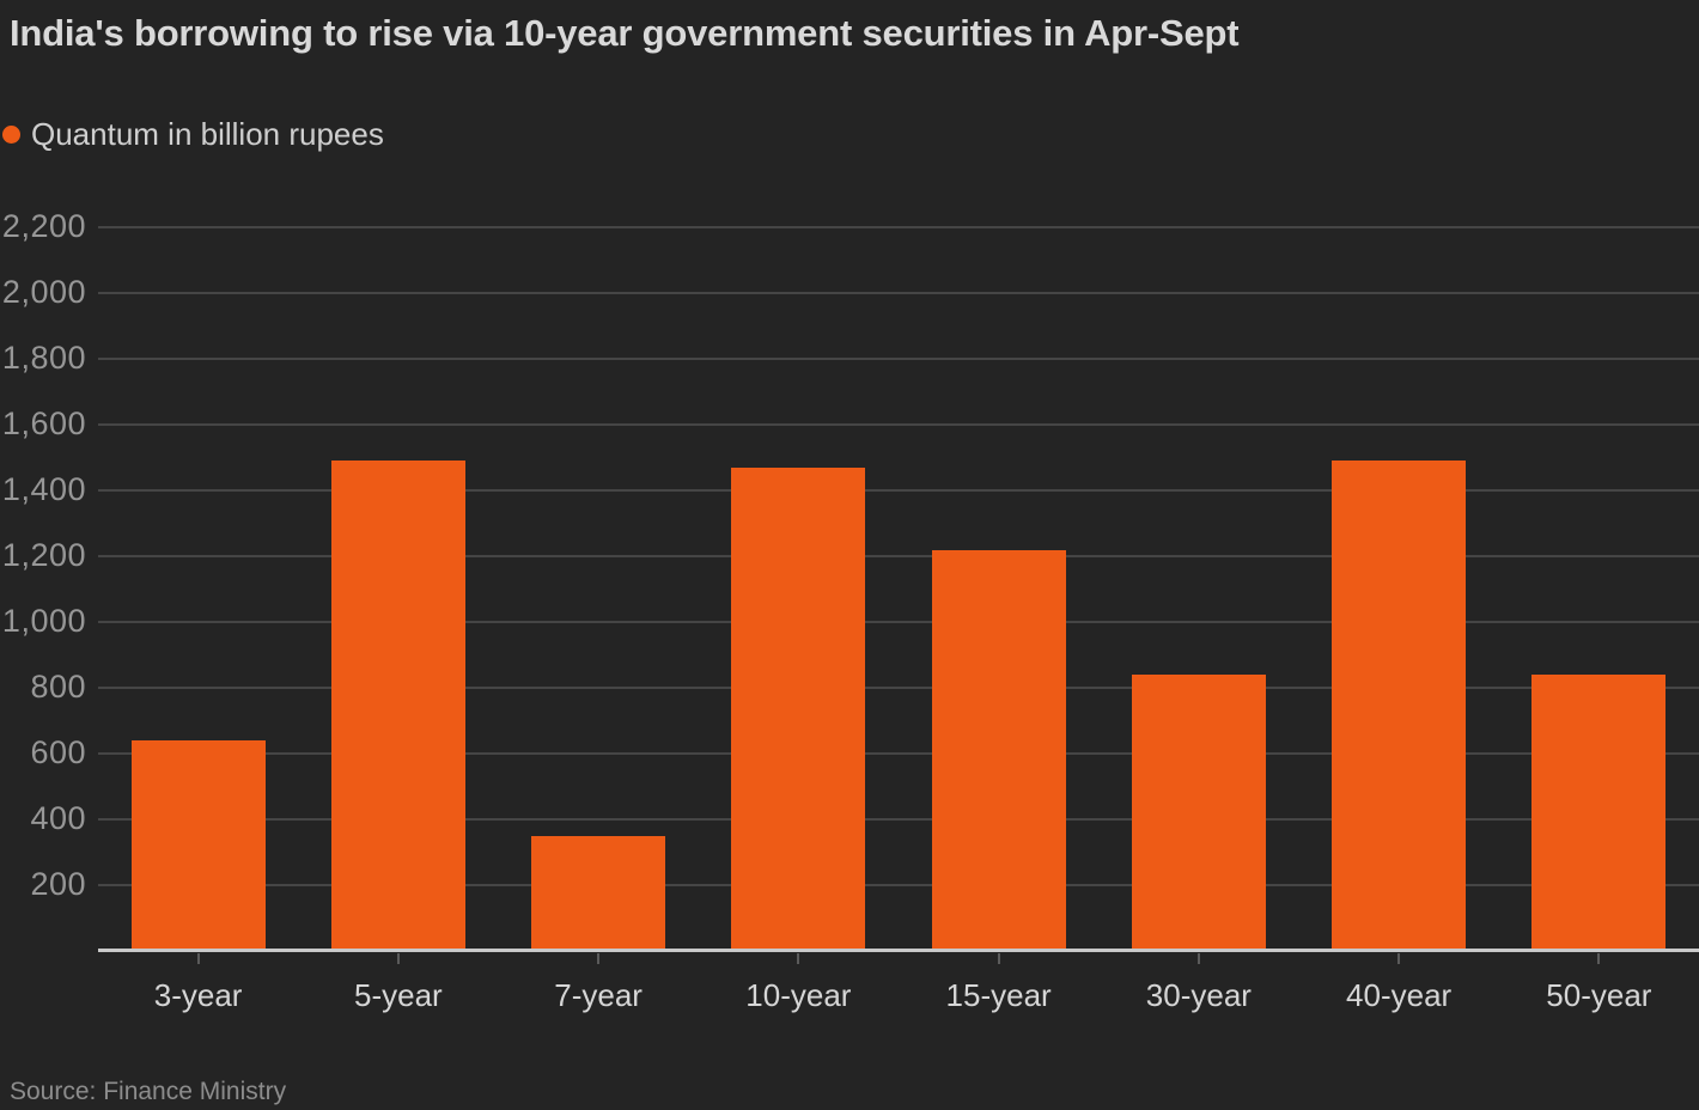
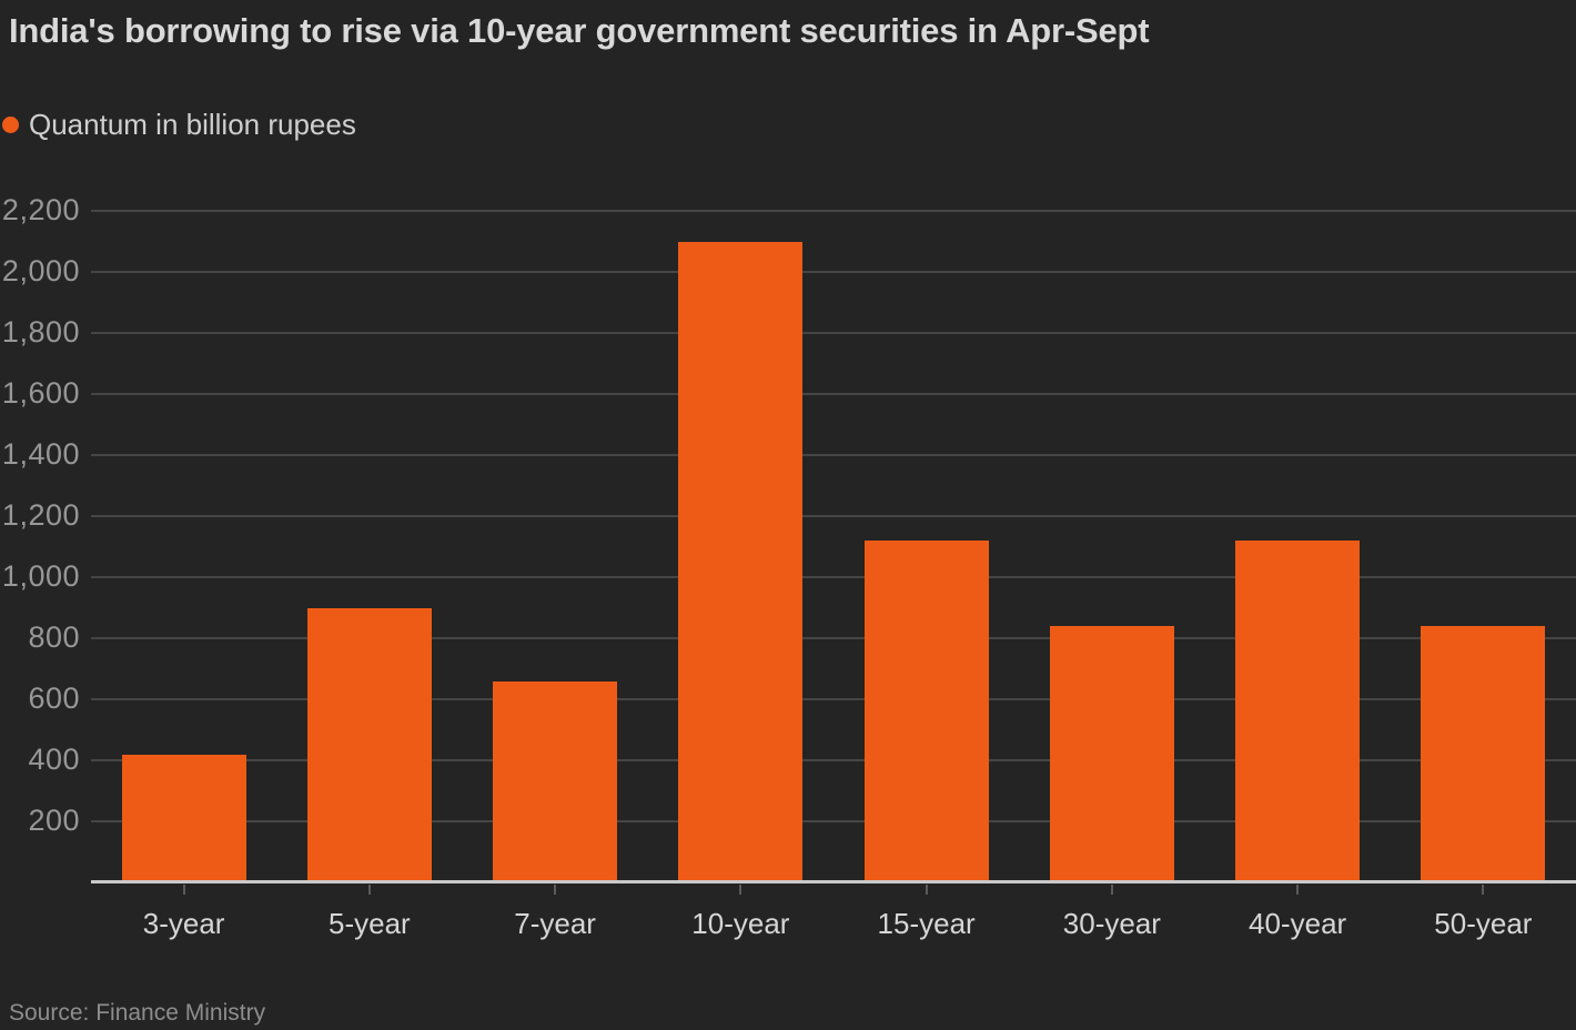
3-year: 640 -> 420
5-year: 1490 -> 900
7-year: 350 -> 660
10-year: 1470 -> 2100
15-year: 1220 -> 1120
40-year: 1490 -> 1120
